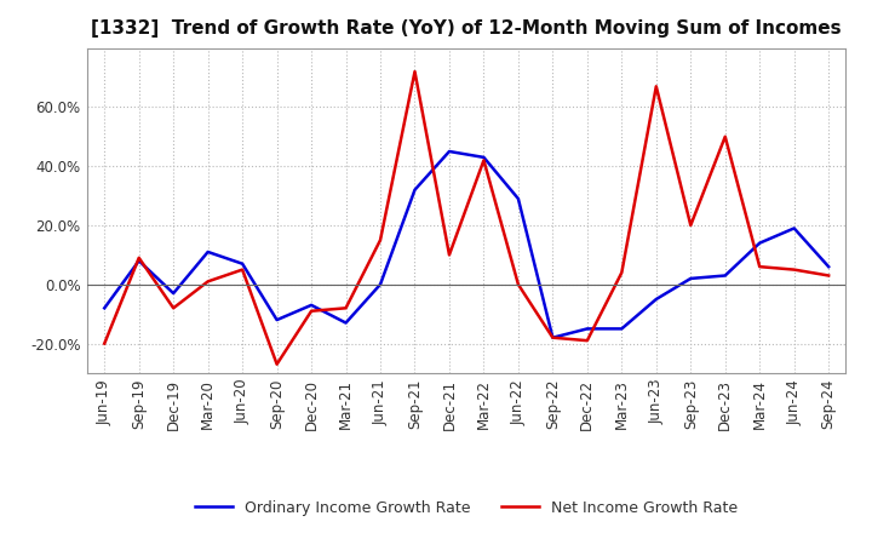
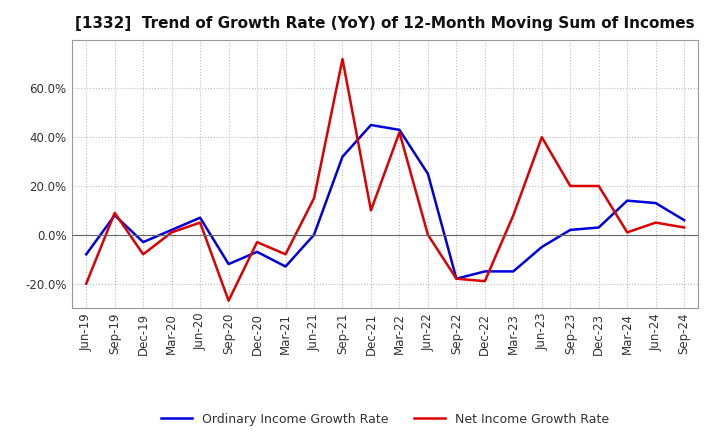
Ordinary Income Growth Rate/Mar-20: 11% -> 2%
Net Income Growth Rate/Dec-20: -9% -> -3%
Ordinary Income Growth Rate/Jun-22: 29% -> 25%
Net Income Growth Rate/Mar-23: 4% -> 8%
Net Income Growth Rate/Jun-23: 67% -> 40%
Net Income Growth Rate/Dec-23: 50% -> 20%
Net Income Growth Rate/Mar-24: 6% -> 1%
Ordinary Income Growth Rate/Jun-24: 19% -> 13%
